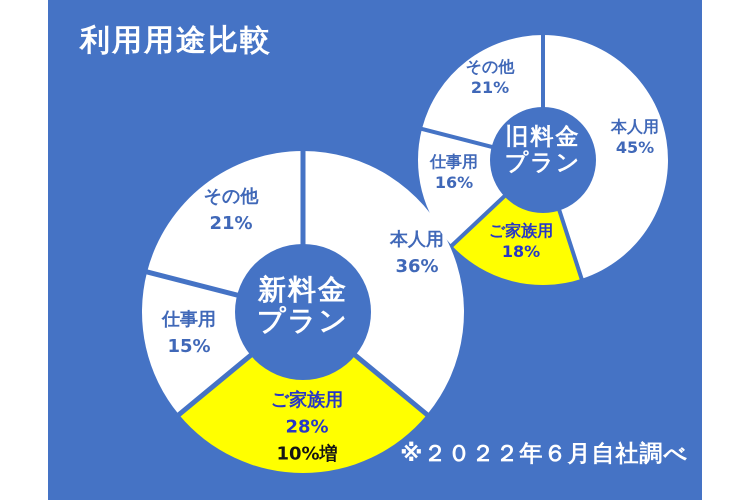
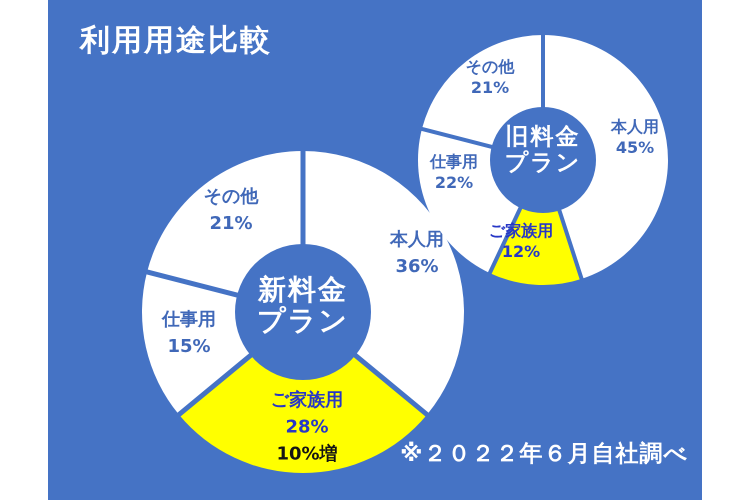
旧料金プラン/ご家族用: 18% -> 12%
旧料金プラン/仕事用: 16% -> 22%
